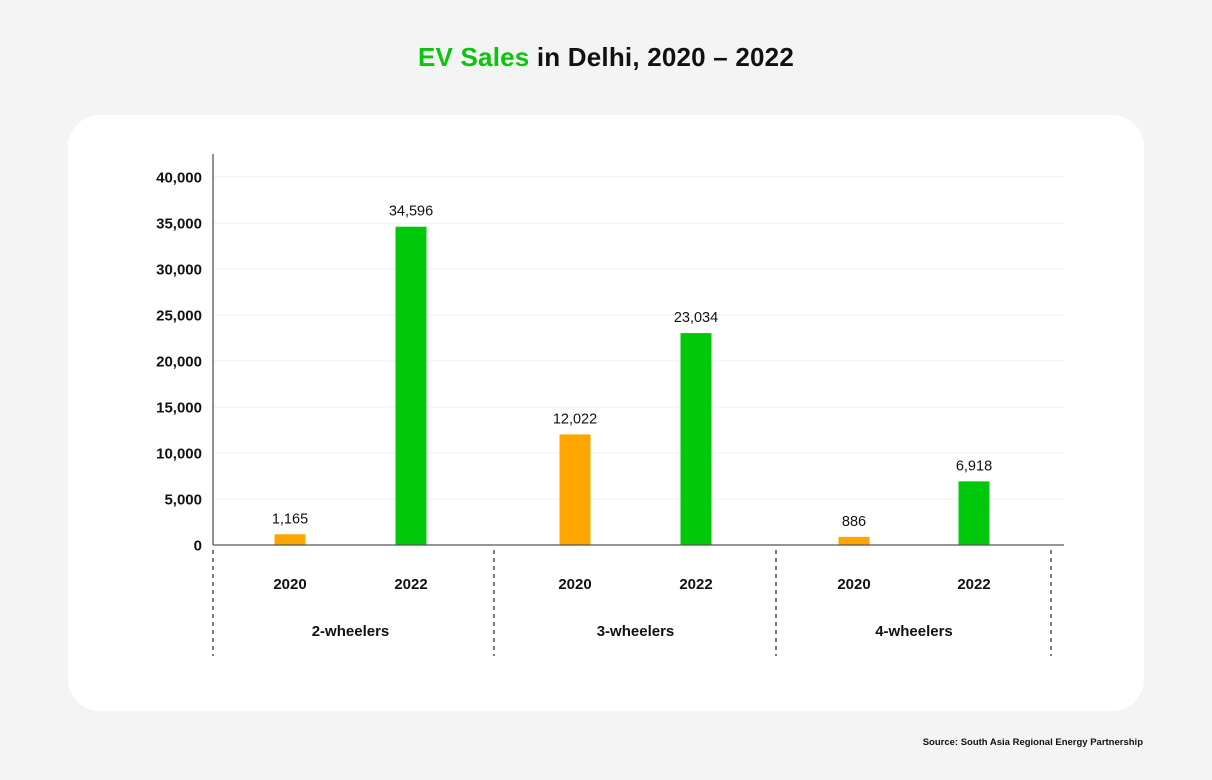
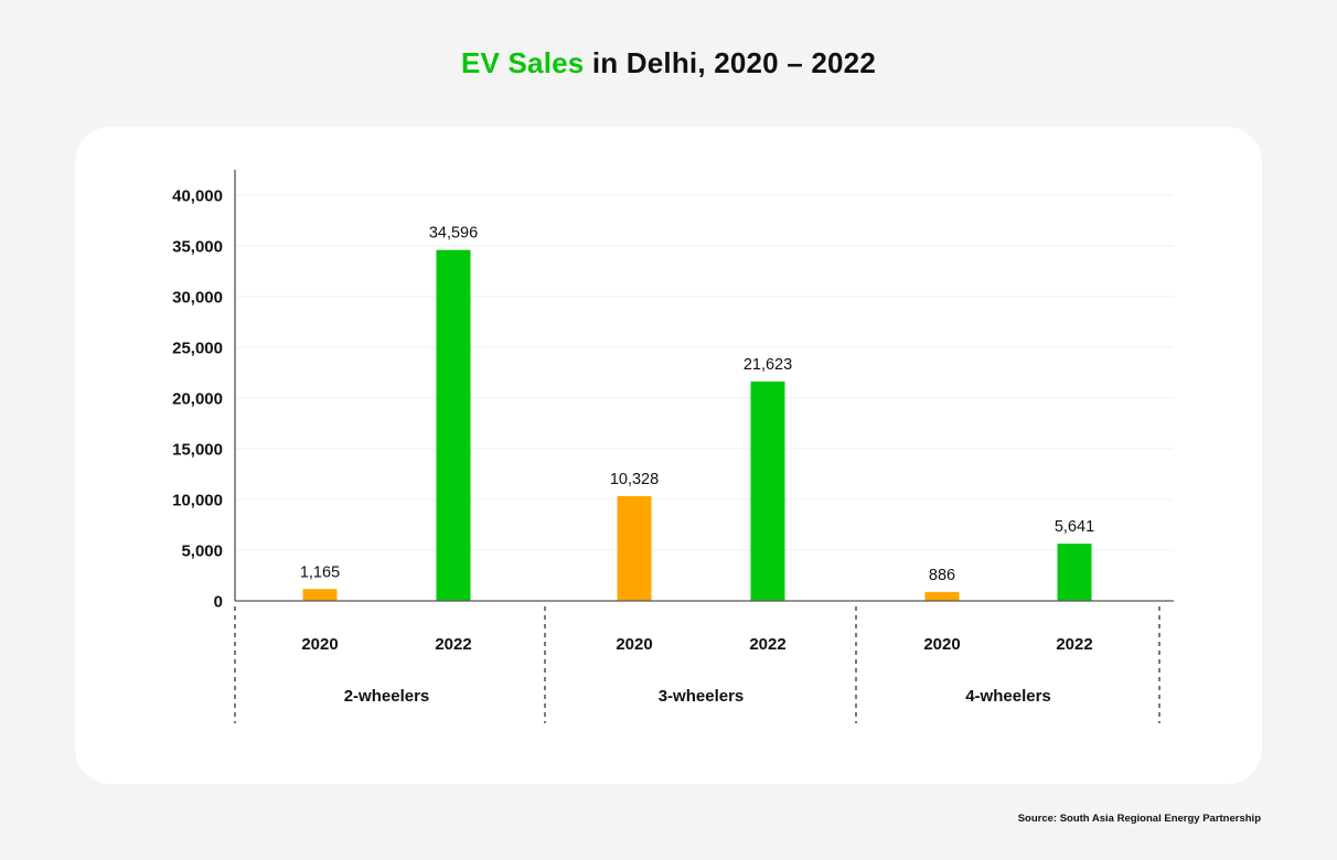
2020/3-wheelers: 12,022 -> 10,328
2022/3-wheelers: 23,034 -> 21,623
2022/4-wheelers: 6,918 -> 5,641
